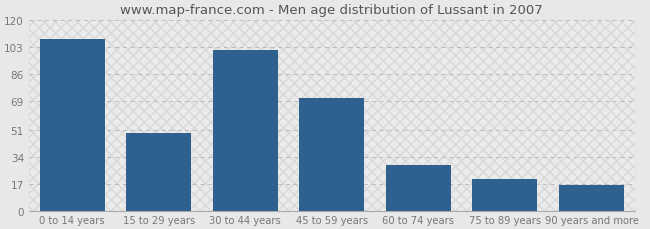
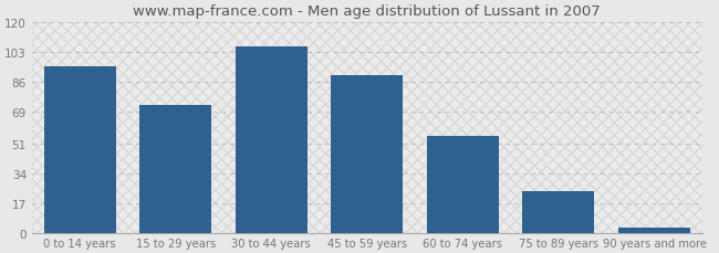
0 to 14 years: 108 -> 95
15 to 29 years: 49 -> 73
30 to 44 years: 101 -> 106
45 to 59 years: 71 -> 90
60 to 74 years: 29 -> 55
75 to 89 years: 20 -> 24
90 years and more: 16 -> 3
